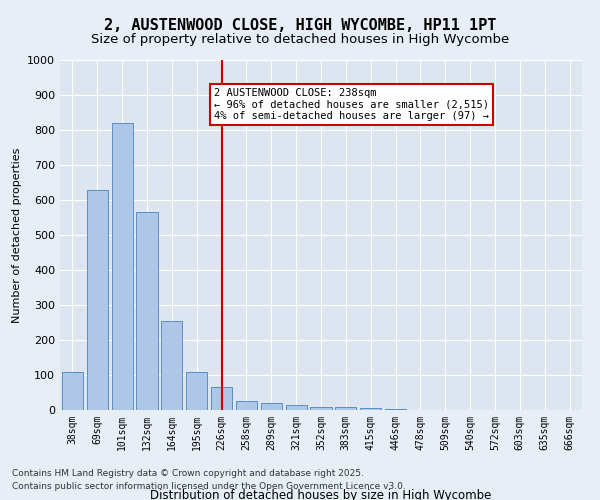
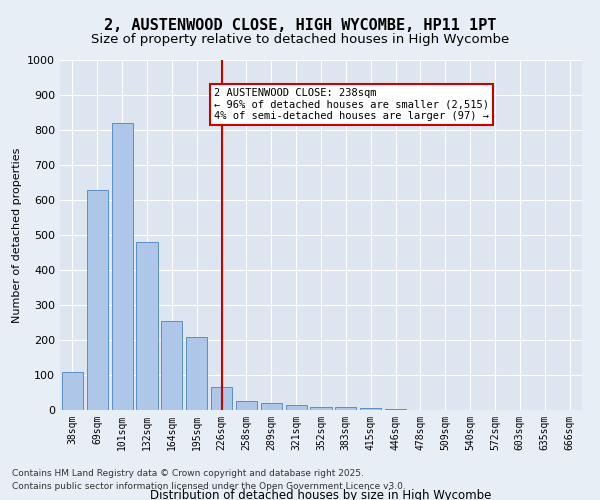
132sqm: 565 -> 480
195sqm: 110 -> 210
